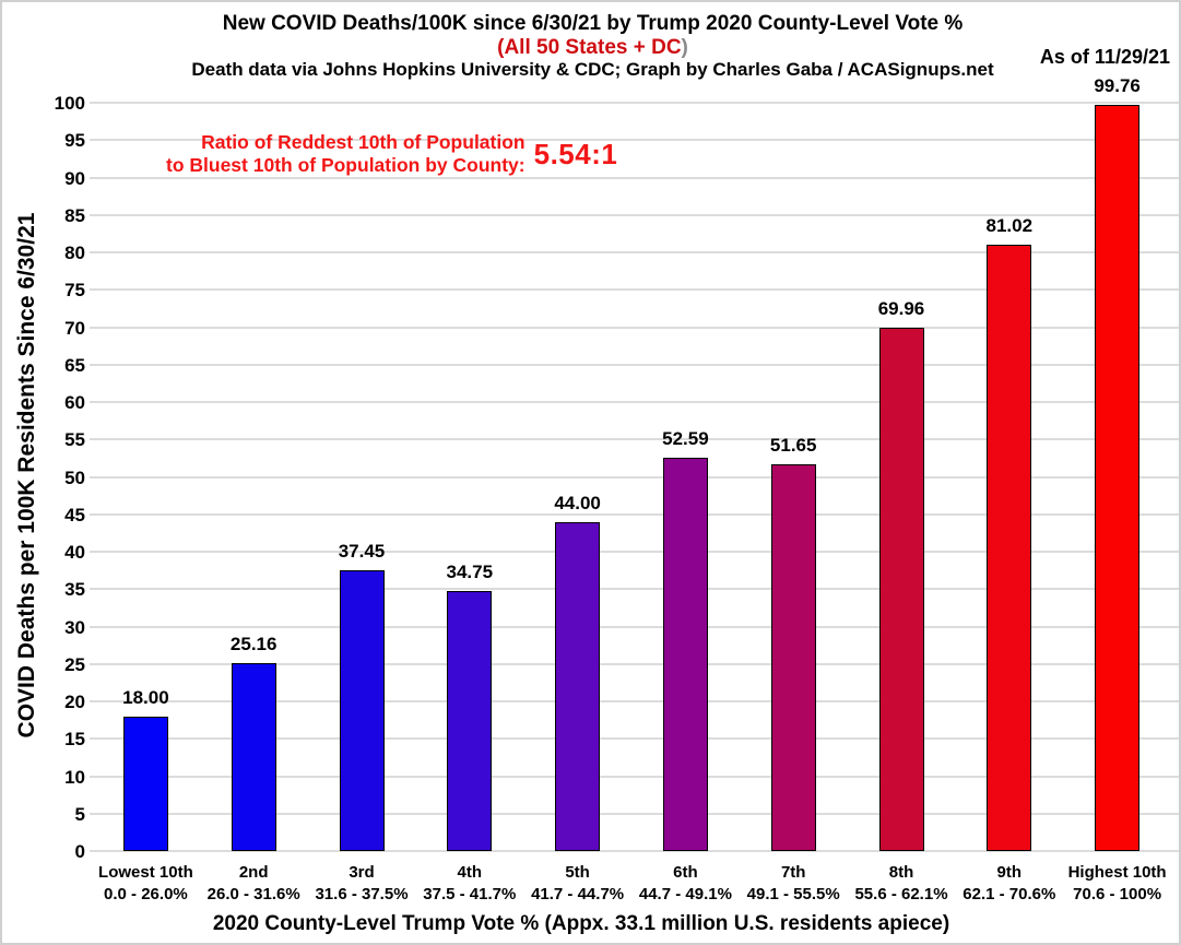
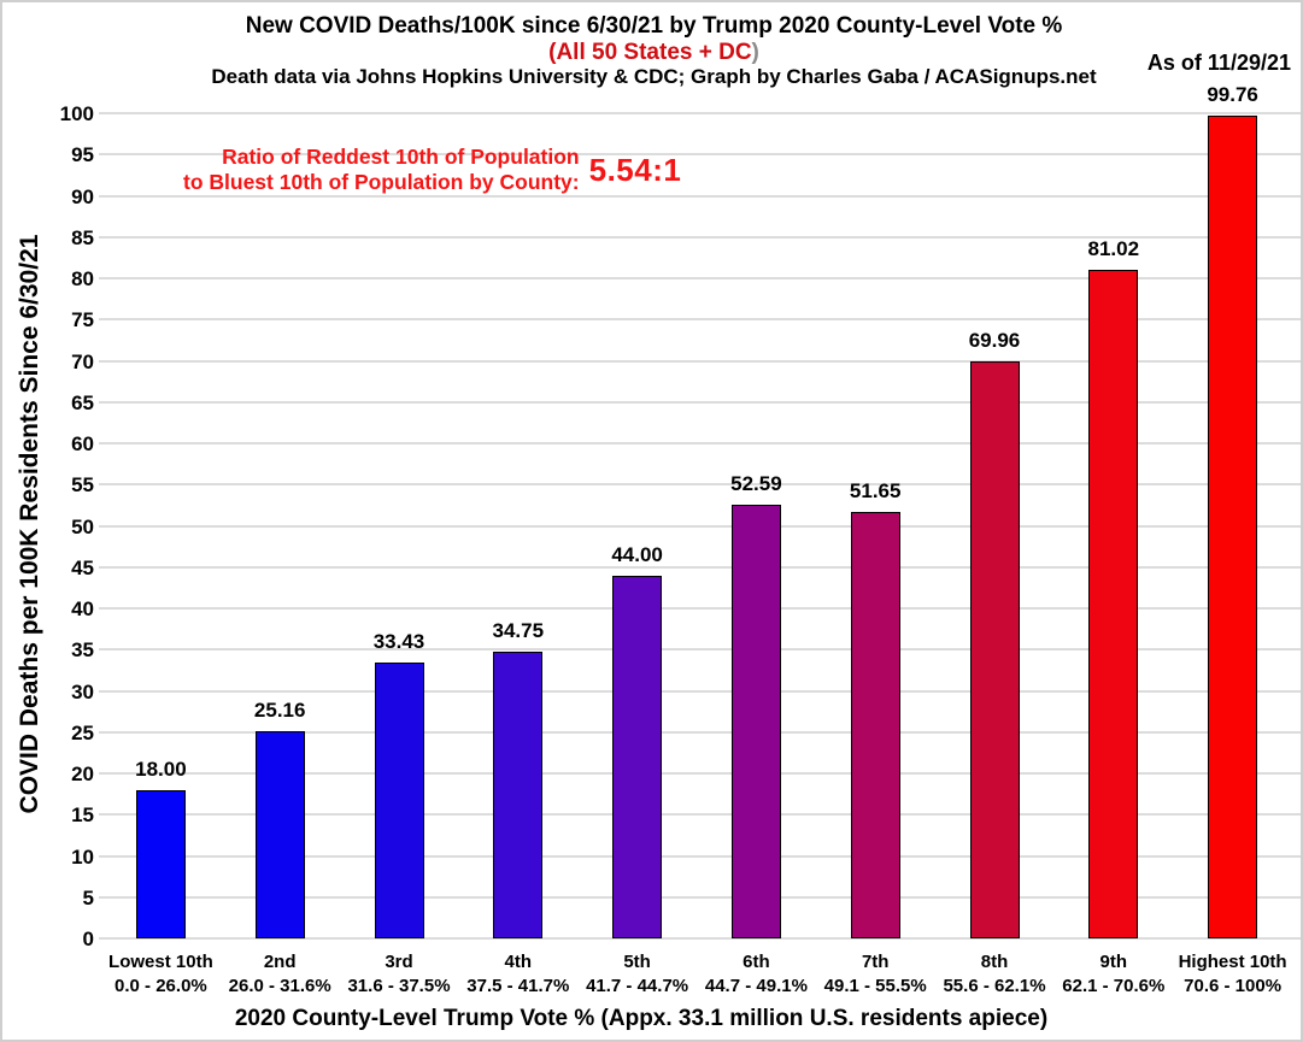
3rd: 37.45 -> 33.43
